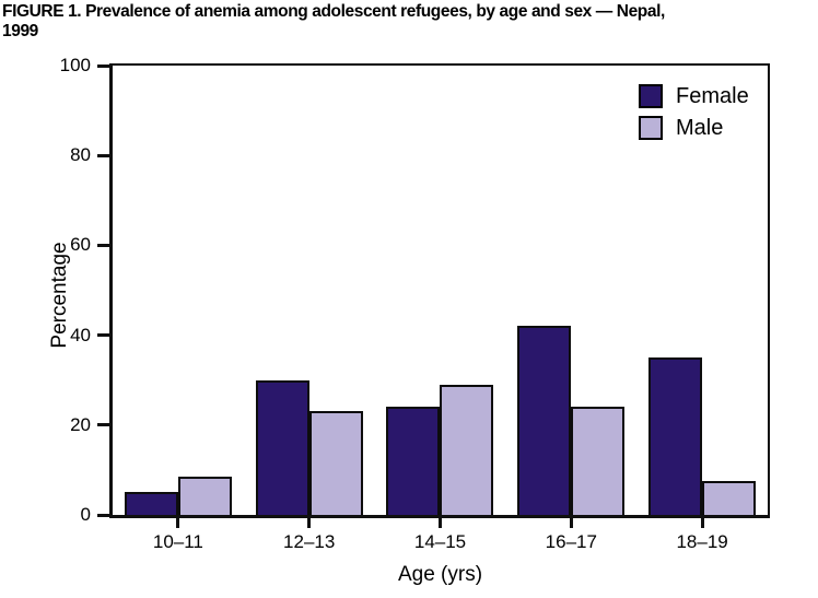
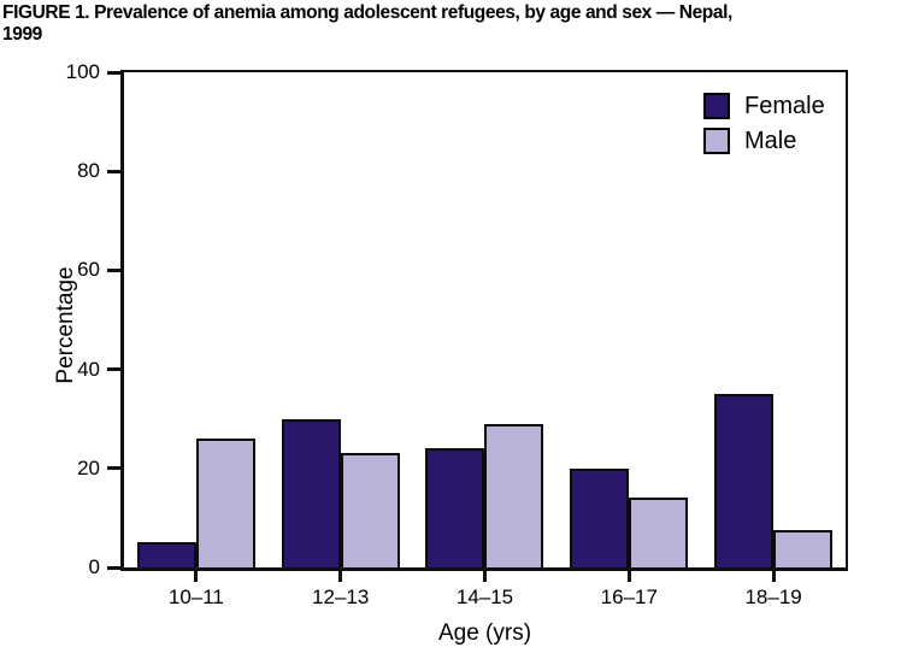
Male/10–11: 8 -> 26
Female/16–17: 42 -> 20
Male/16–17: 24 -> 14
